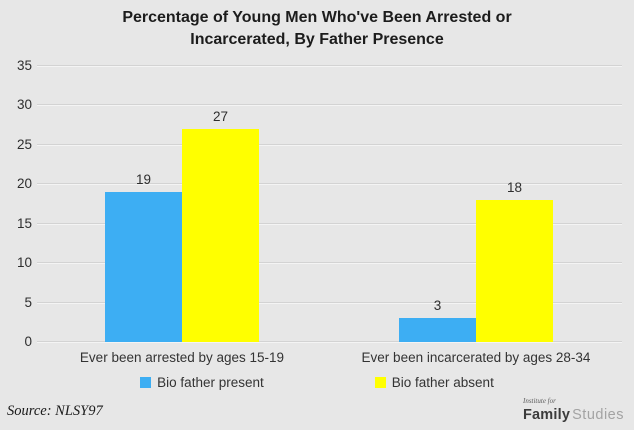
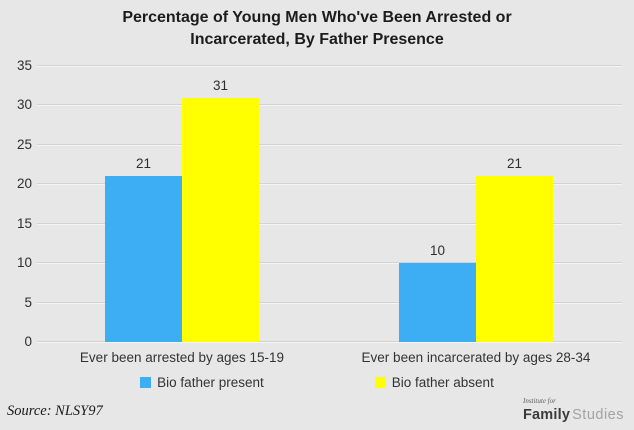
Bio father present/Ever been arrested by ages 15-19: 19 -> 21
Bio father absent/Ever been arrested by ages 15-19: 27 -> 31
Bio father present/Ever been incarcerated by ages 28-34: 3 -> 10
Bio father absent/Ever been incarcerated by ages 28-34: 18 -> 21
